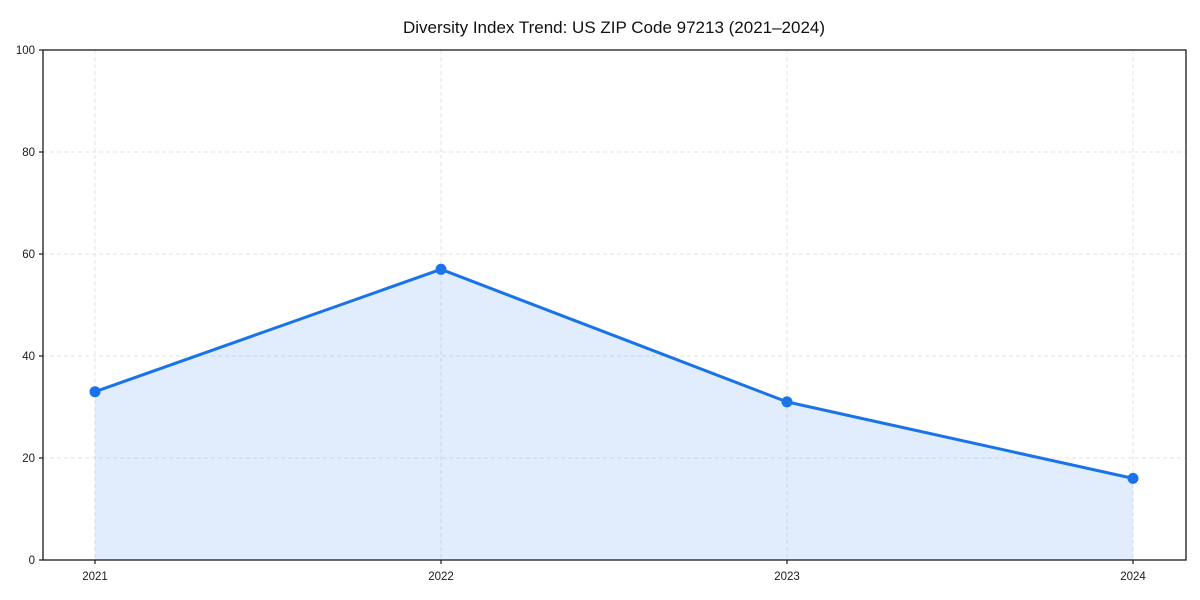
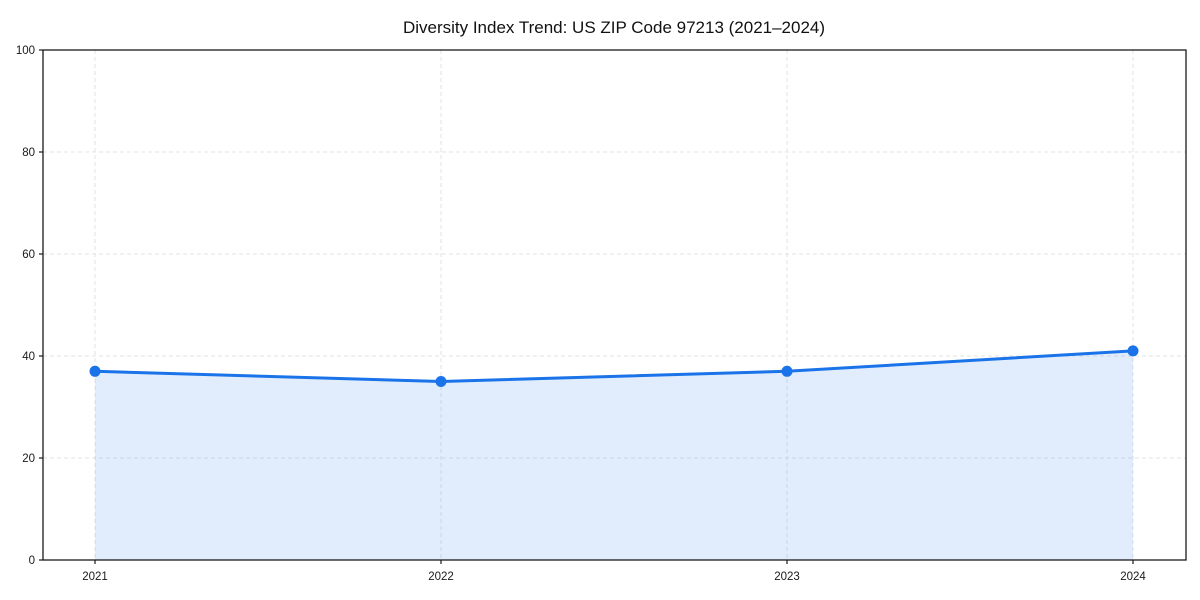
2021: 33 -> 37
2022: 57 -> 35
2023: 31 -> 37
2024: 16 -> 41
